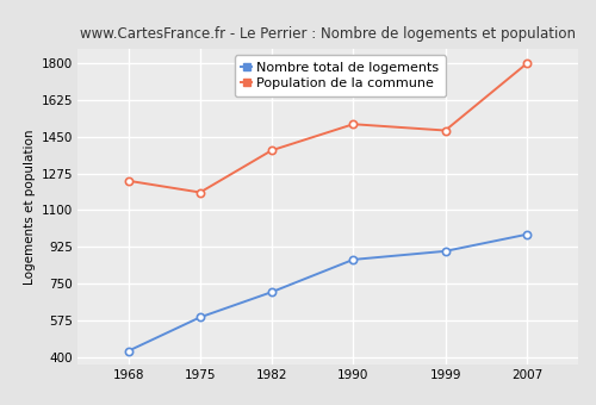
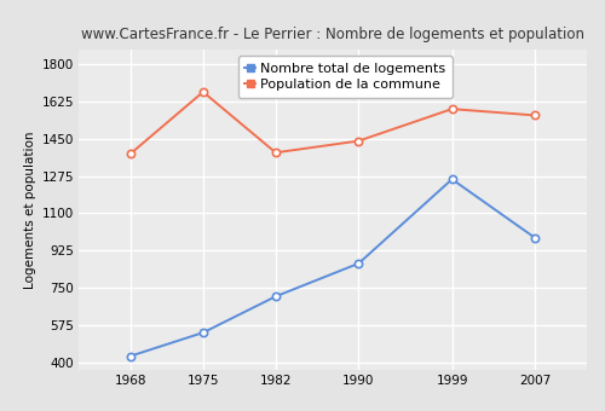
Population de la commune/1968: 1240 -> 1380
Nombre total de logements/1975: 590 -> 540
Population de la commune/1975: 1180 -> 1670
Population de la commune/1990: 1510 -> 1440
Nombre total de logements/1999: 900 -> 1260
Population de la commune/1999: 1480 -> 1590
Population de la commune/2007: 1800 -> 1560
